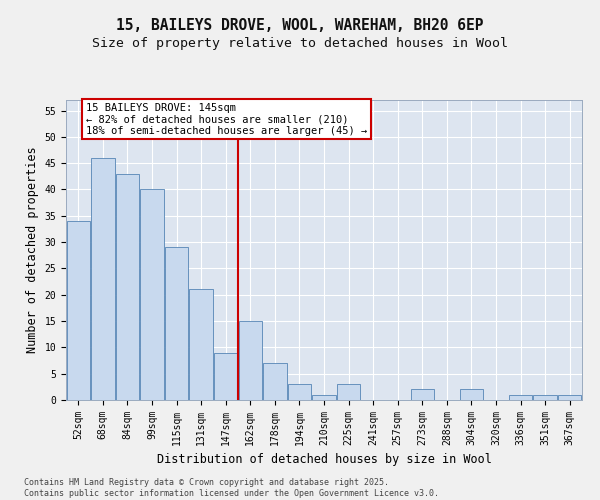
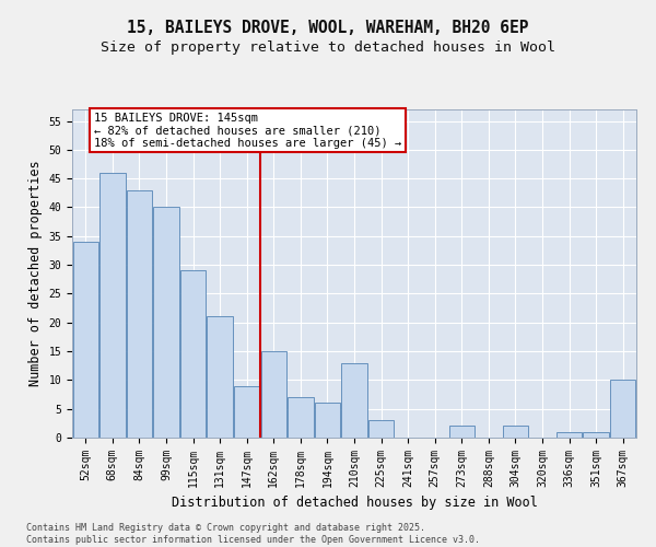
194sqm: 3 -> 6
210sqm: 1 -> 13
367sqm: 1 -> 10
